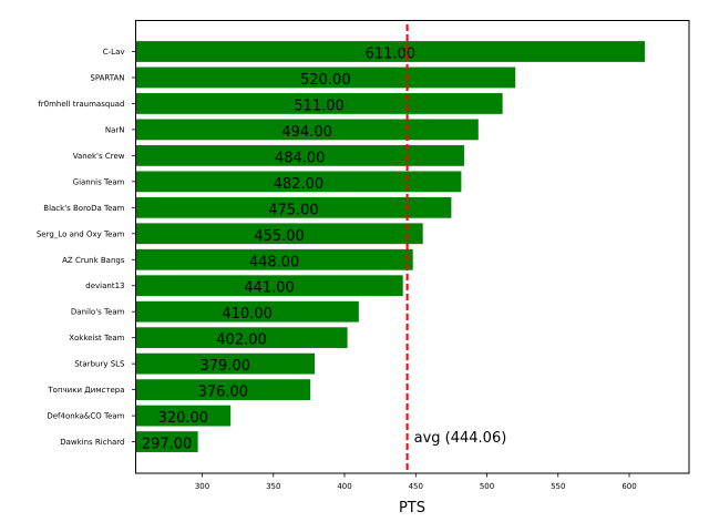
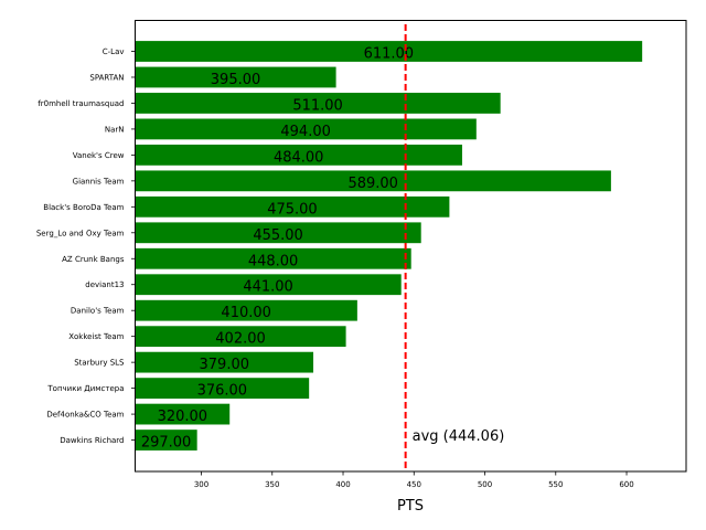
SPARTAN: 520.00 -> 395.00
Giannis Team: 482.00 -> 589.00
